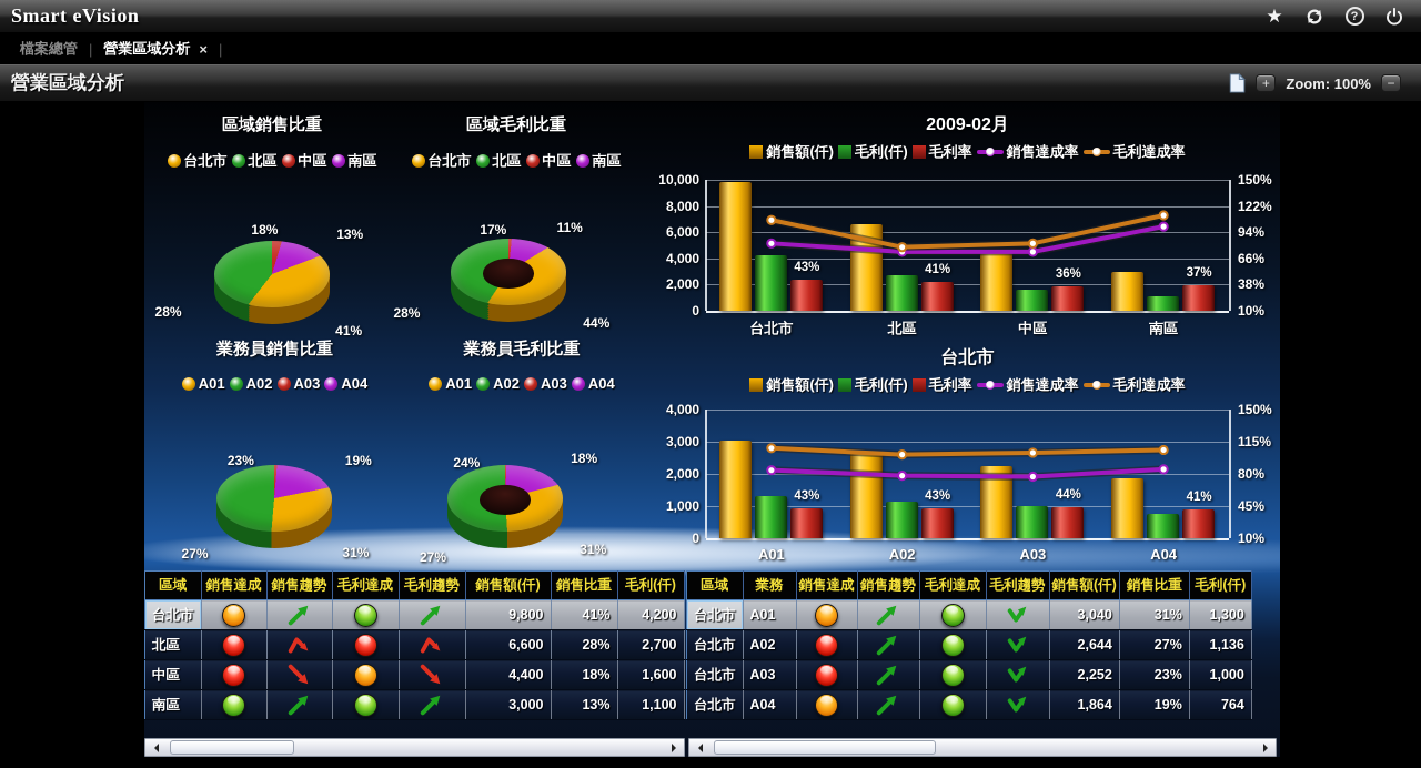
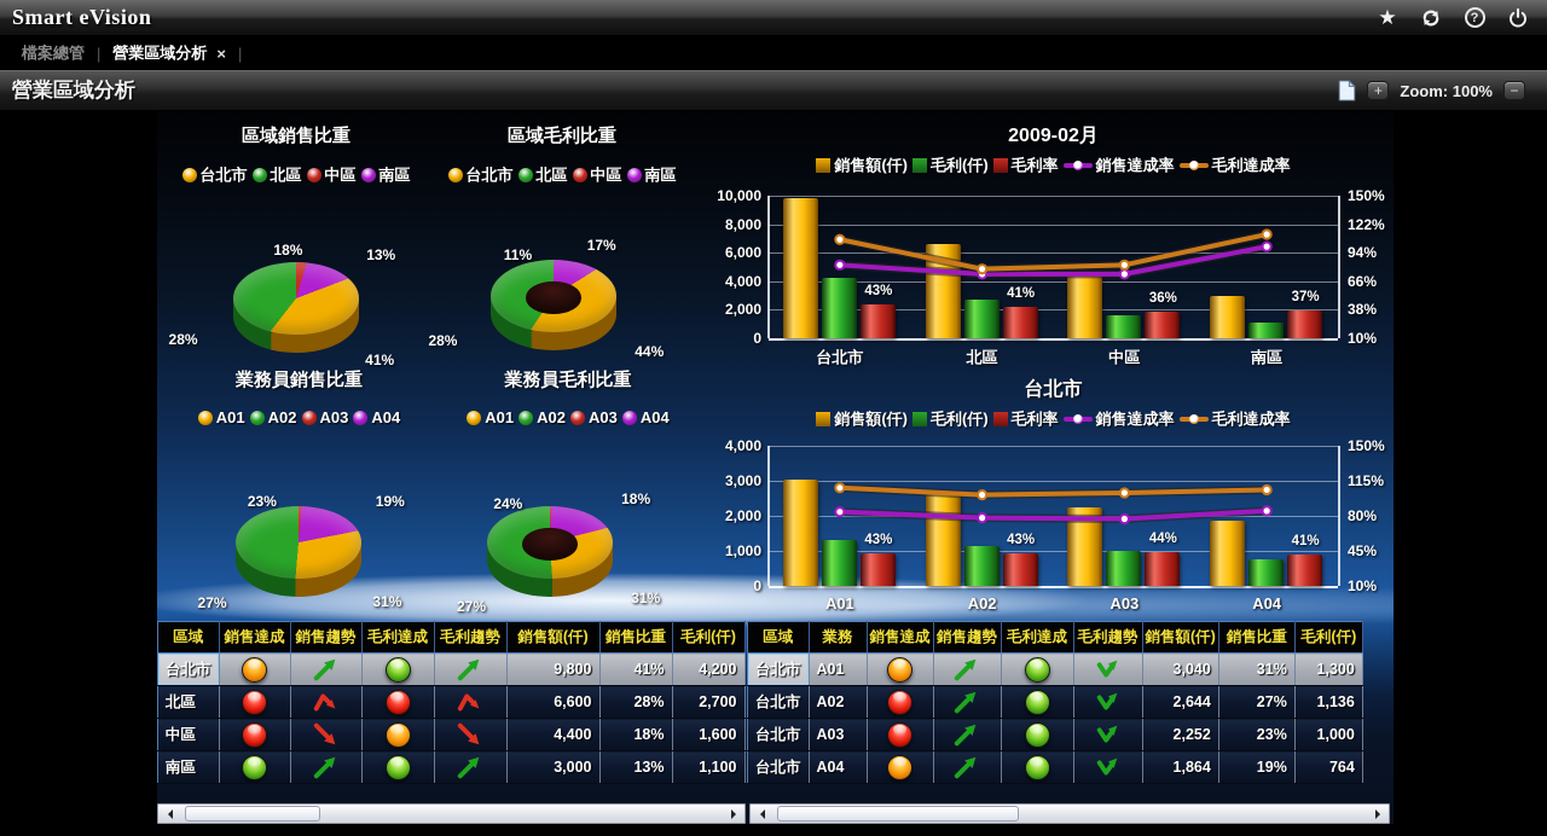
區域毛利比重/中區: 17% -> 11%
區域毛利比重/南區: 11% -> 17%
